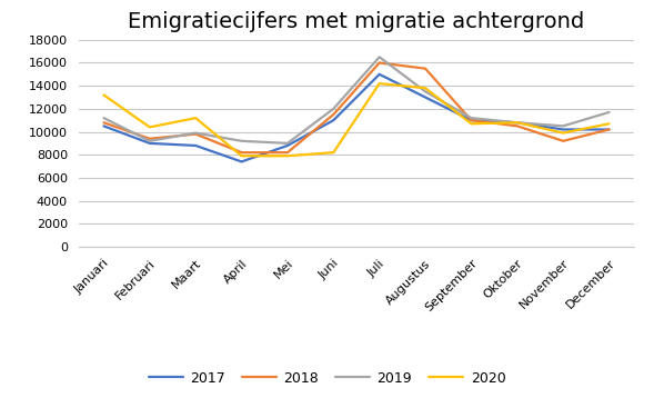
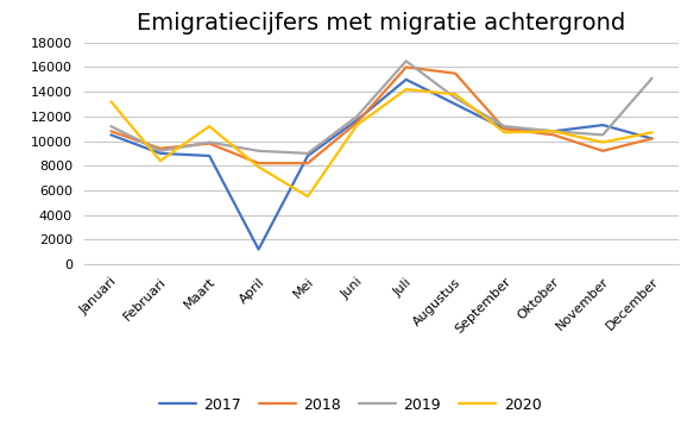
2020/Februari: 10400 -> 8400
2017/April: 7400 -> 1200
2020/Mei: 7900 -> 5500
2017/Juni: 11000 -> 11700
2020/Juni: 8200 -> 11300
2017/November: 10200 -> 11300
2019/December: 11700 -> 15100
